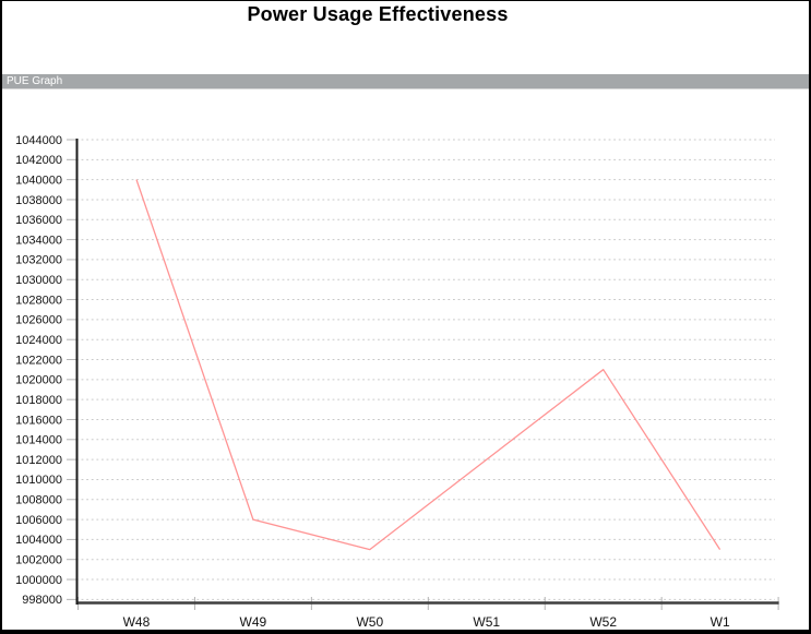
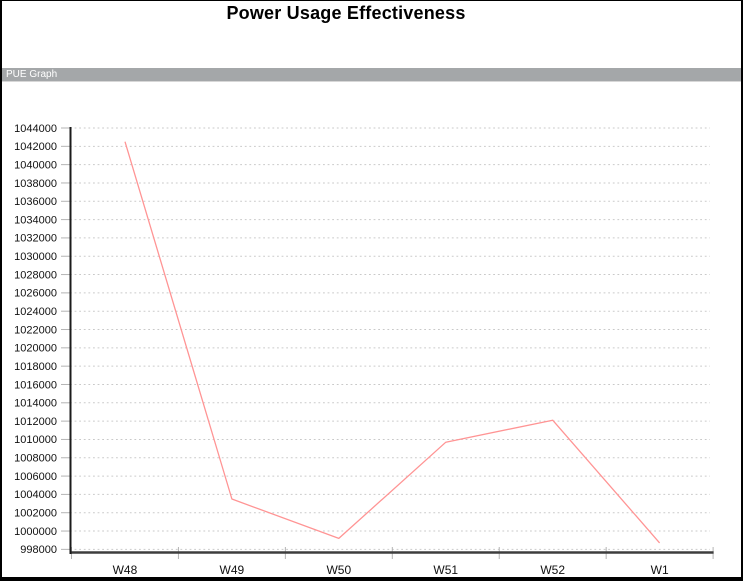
W48: 1040000 -> 1042000
W49: 1006000 -> 1004000
W50: 1003000 -> 999000
W51: 1012000 -> 1010000
W52: 1021000 -> 1012000
W1: 1003000 -> 999000
